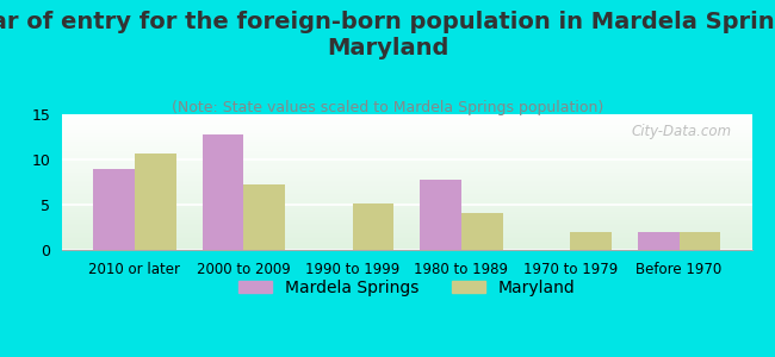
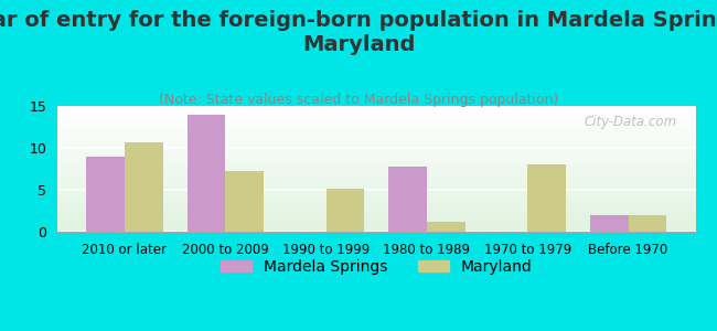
Mardela Springs/2000 to 2009: 12.7 -> 14.0
Maryland/1980 to 1989: 4.1 -> 1.2
Maryland/1970 to 1979: 2.0 -> 8.0
